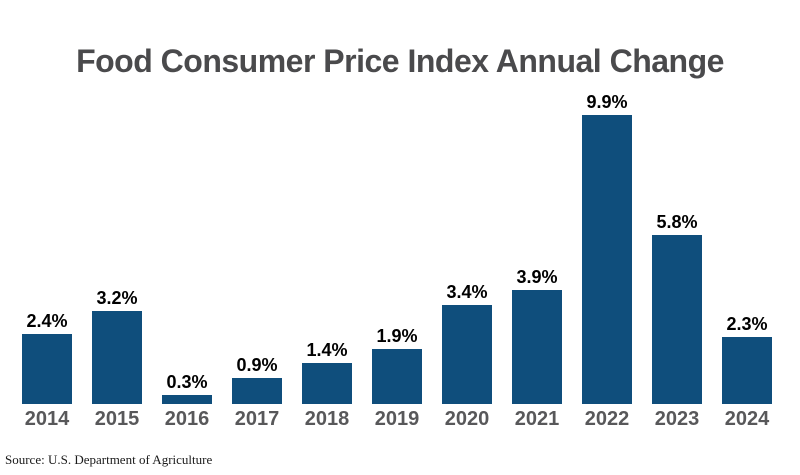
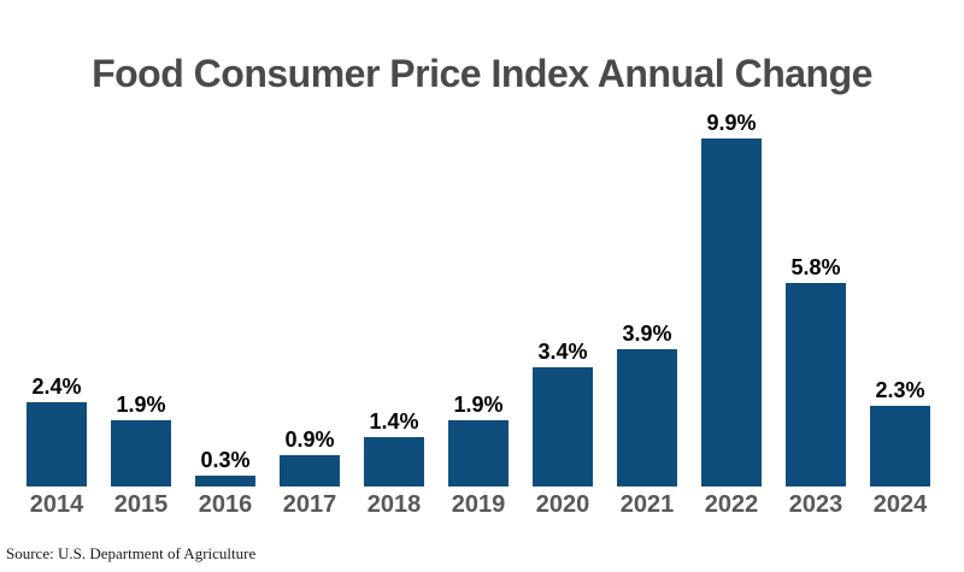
2015: 3.2% -> 1.9%
